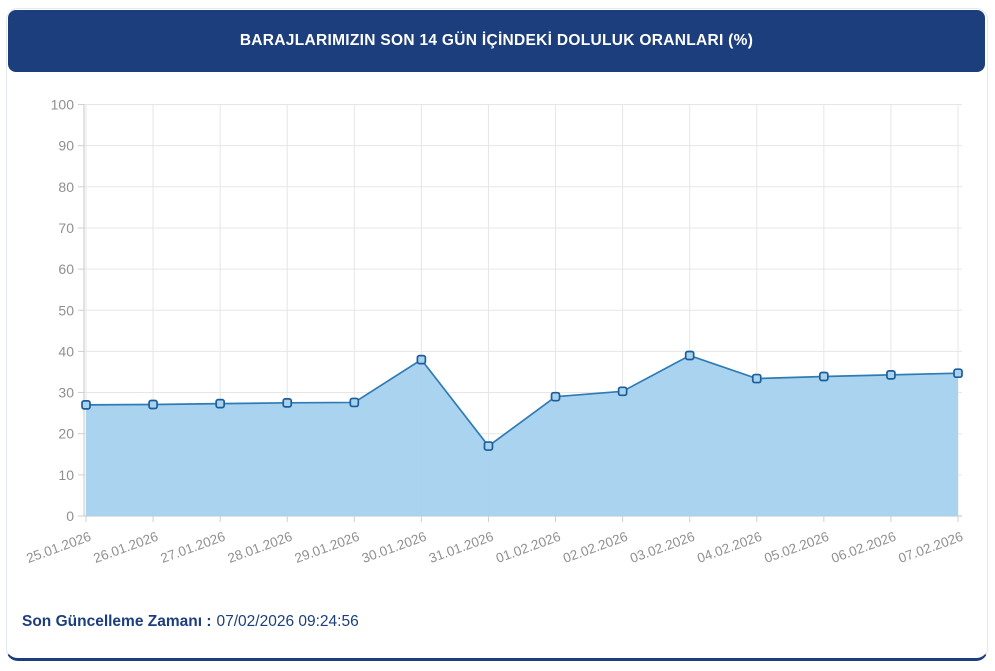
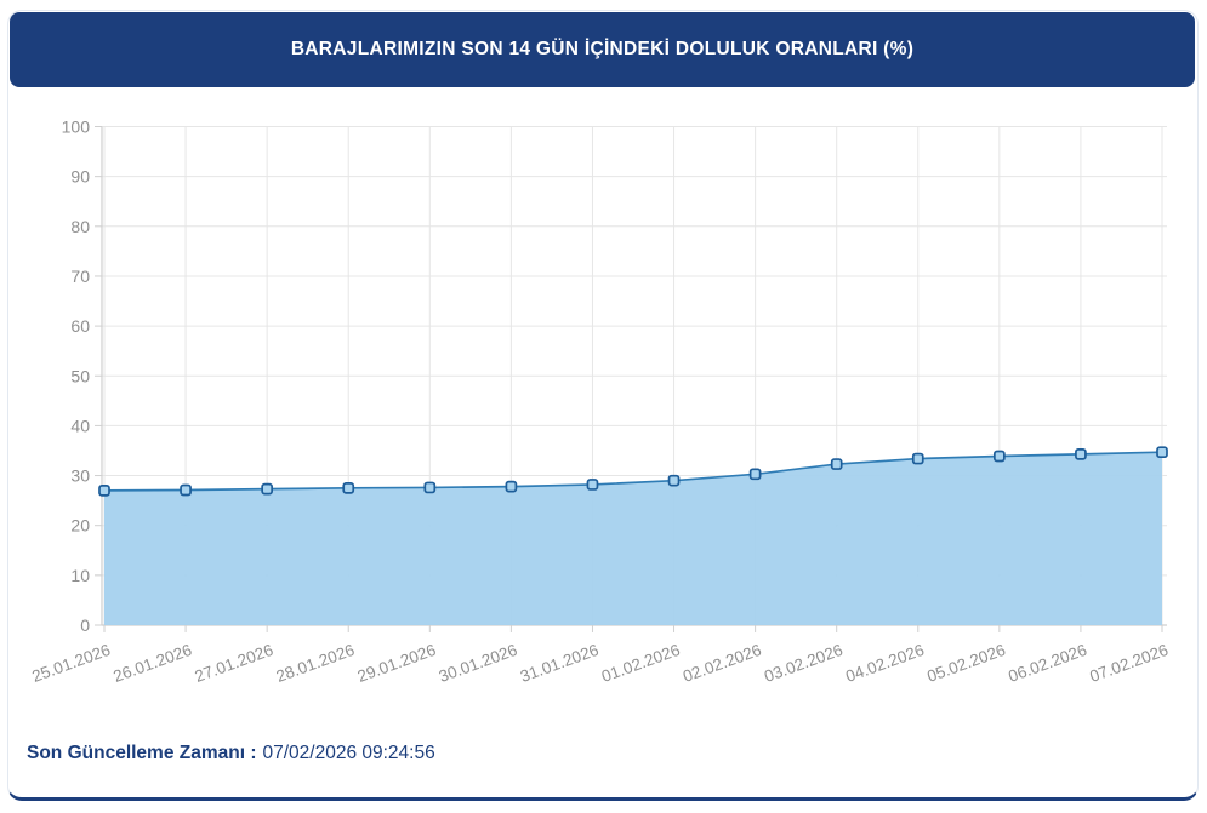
30.01.2026: 38 -> 28
31.01.2026: 17 -> 28
03.02.2026: 39 -> 32
